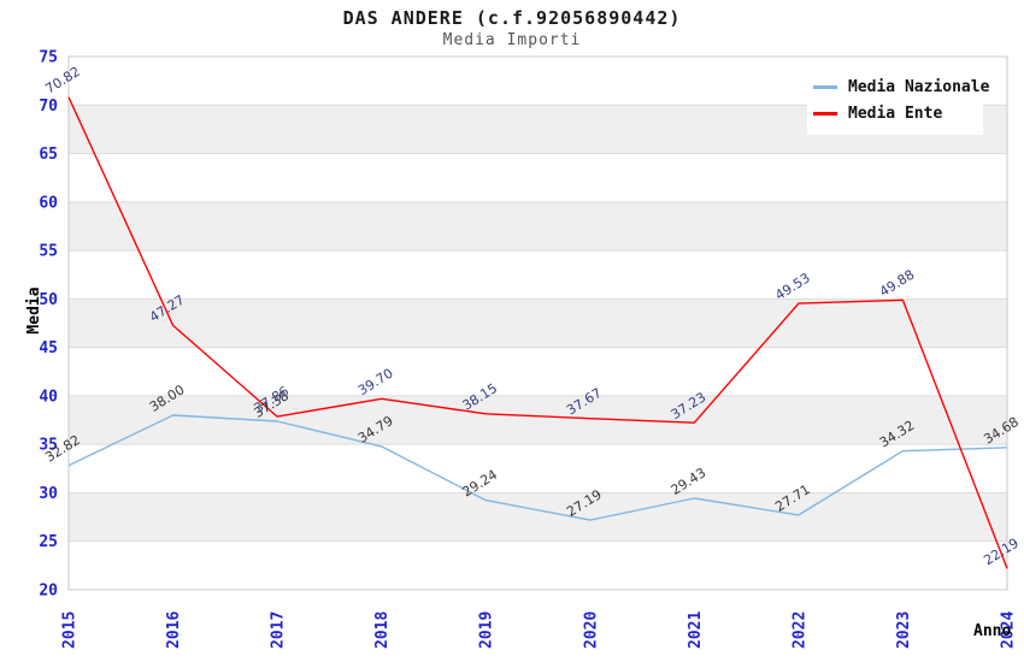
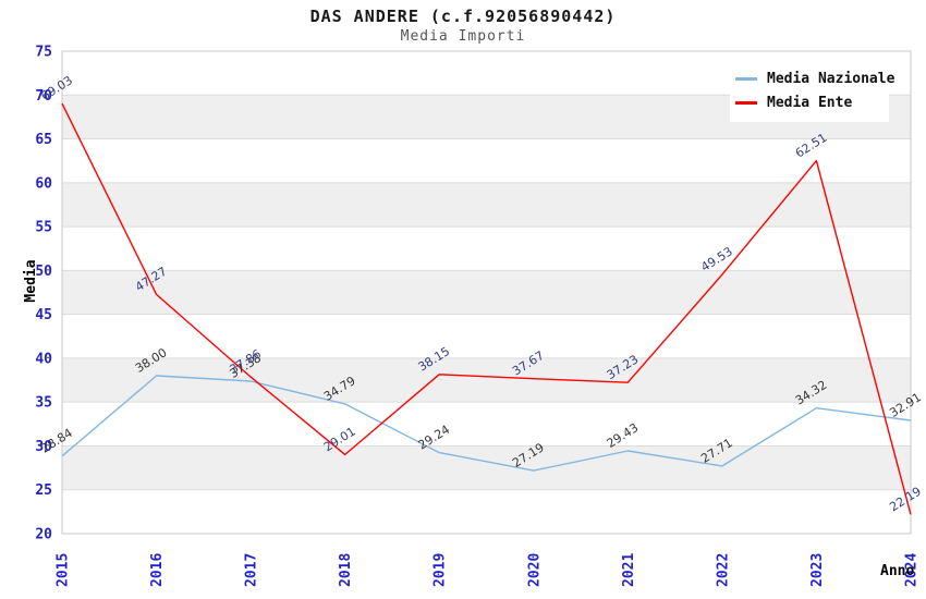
Media Nazionale/2015: 32.82 -> 28.84
Media Ente/2015: 70.82 -> 69.03
Media Ente/2018: 39.70 -> 29.01
Media Ente/2023: 49.88 -> 62.51
Media Nazionale/2024: 34.68 -> 32.91
